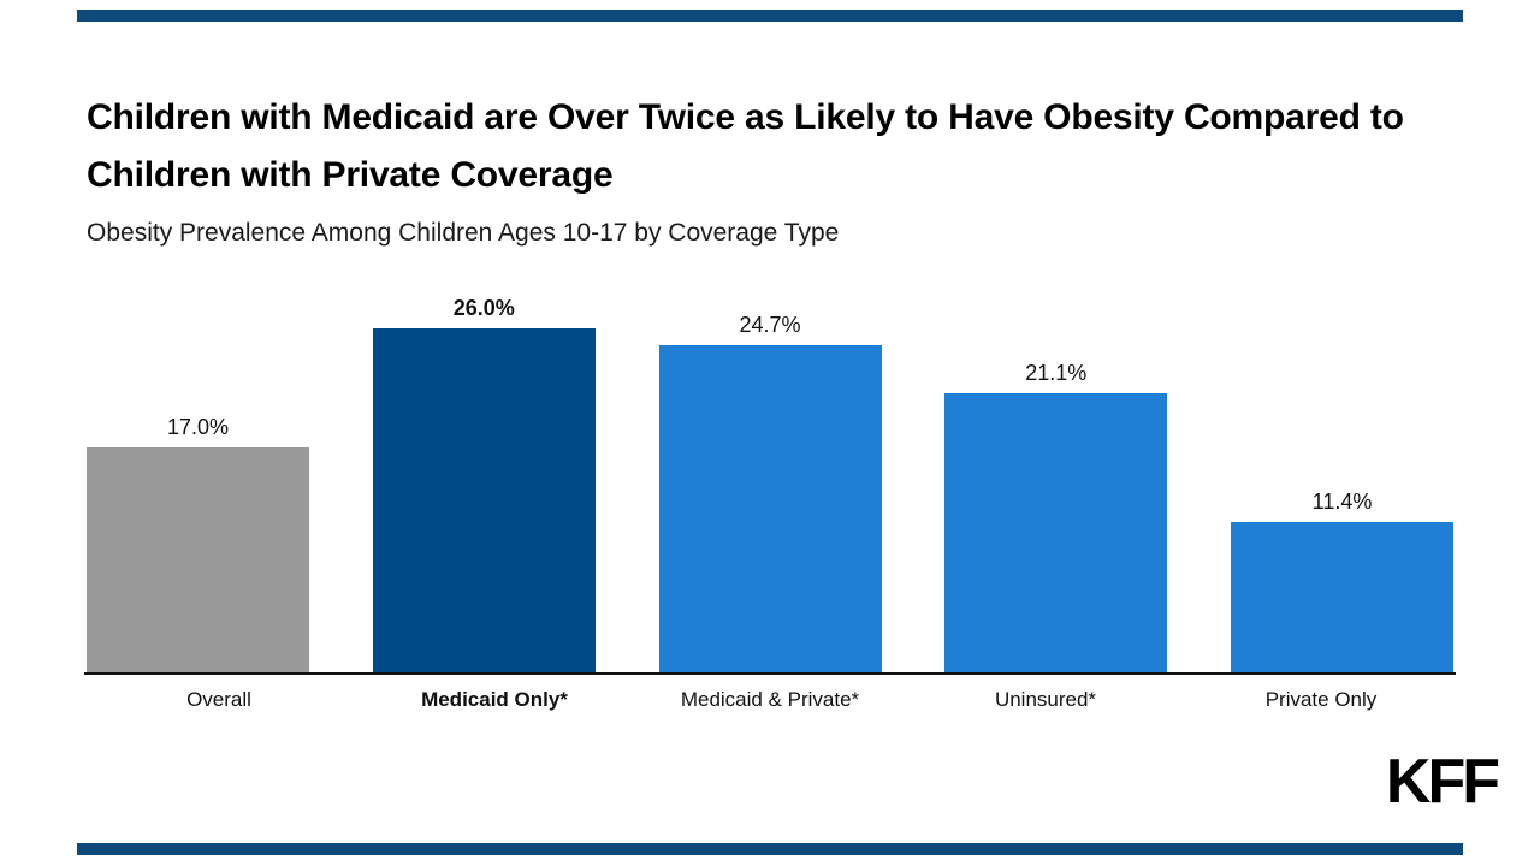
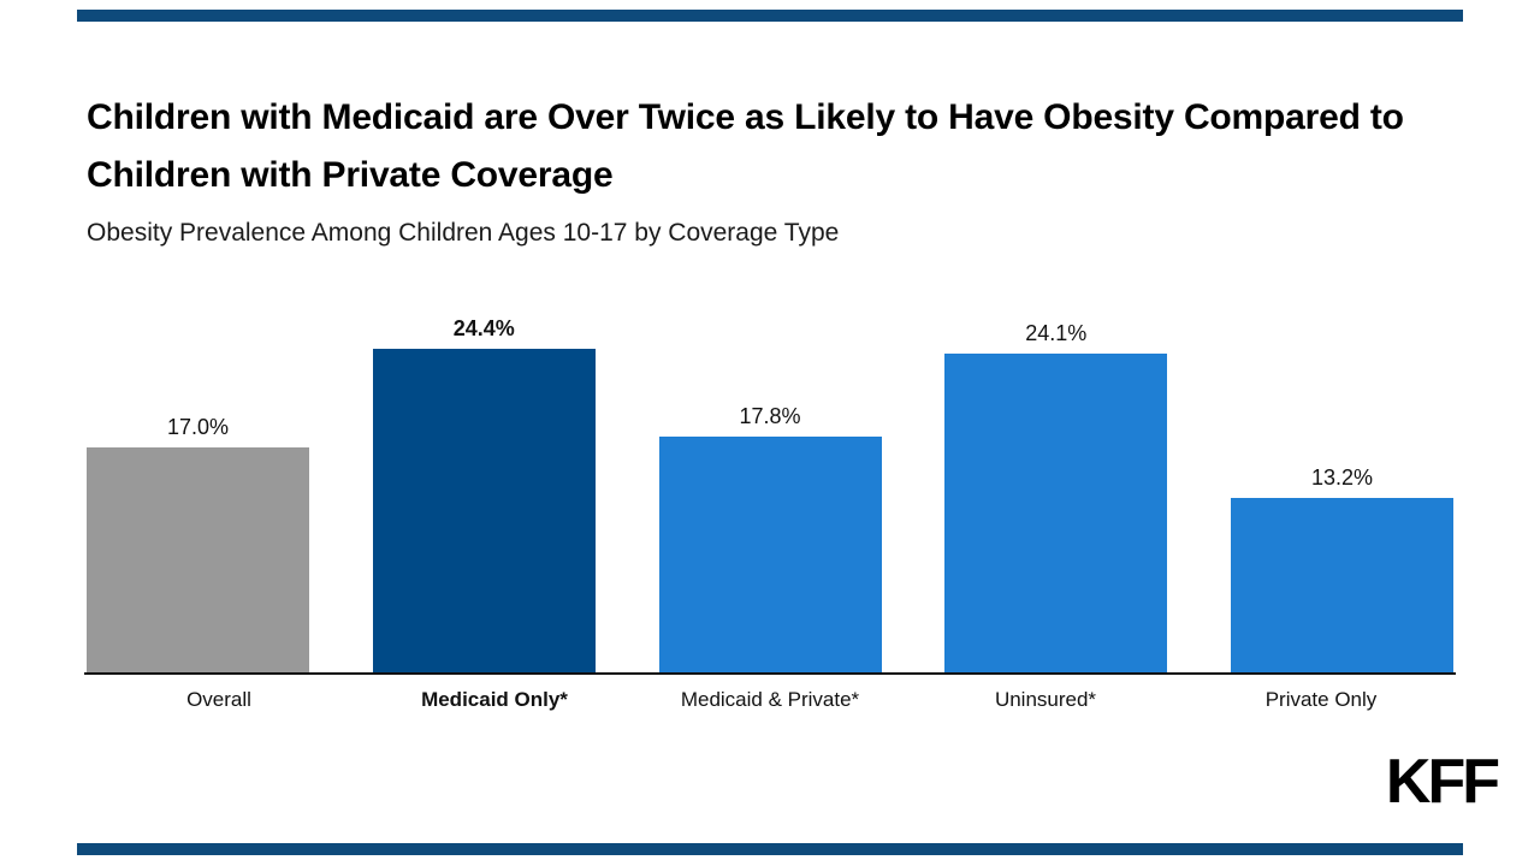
Medicaid Only*: 26.0% -> 24.4%
Medicaid & Private*: 24.7% -> 17.8%
Uninsured*: 21.1% -> 24.1%
Private Only: 11.4% -> 13.2%
